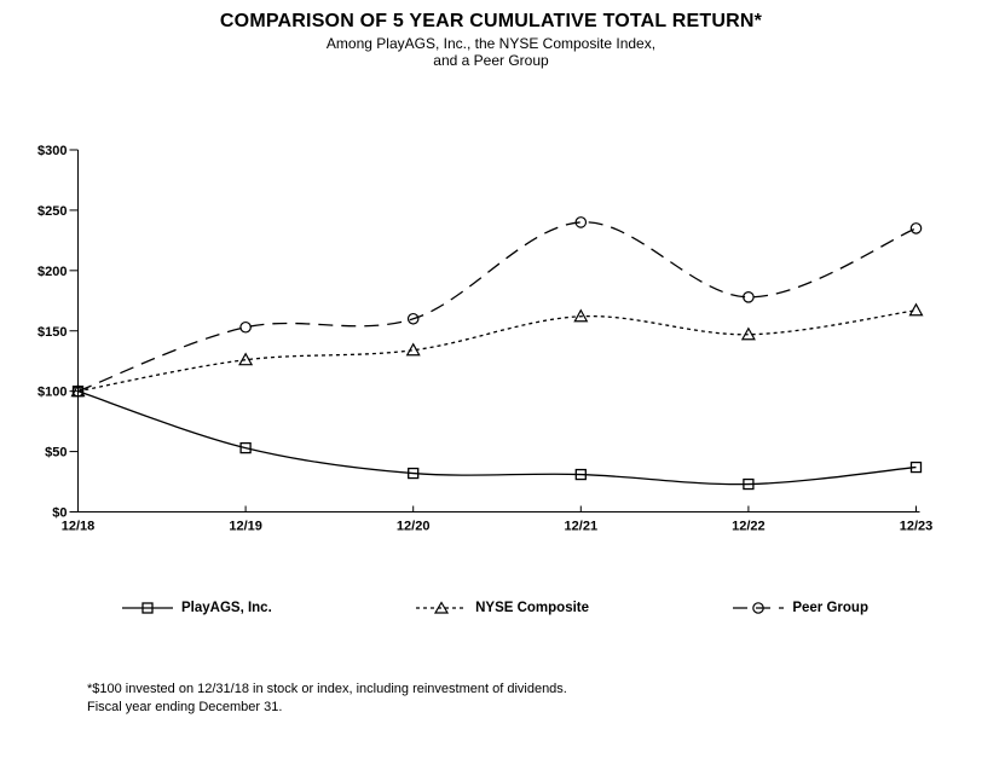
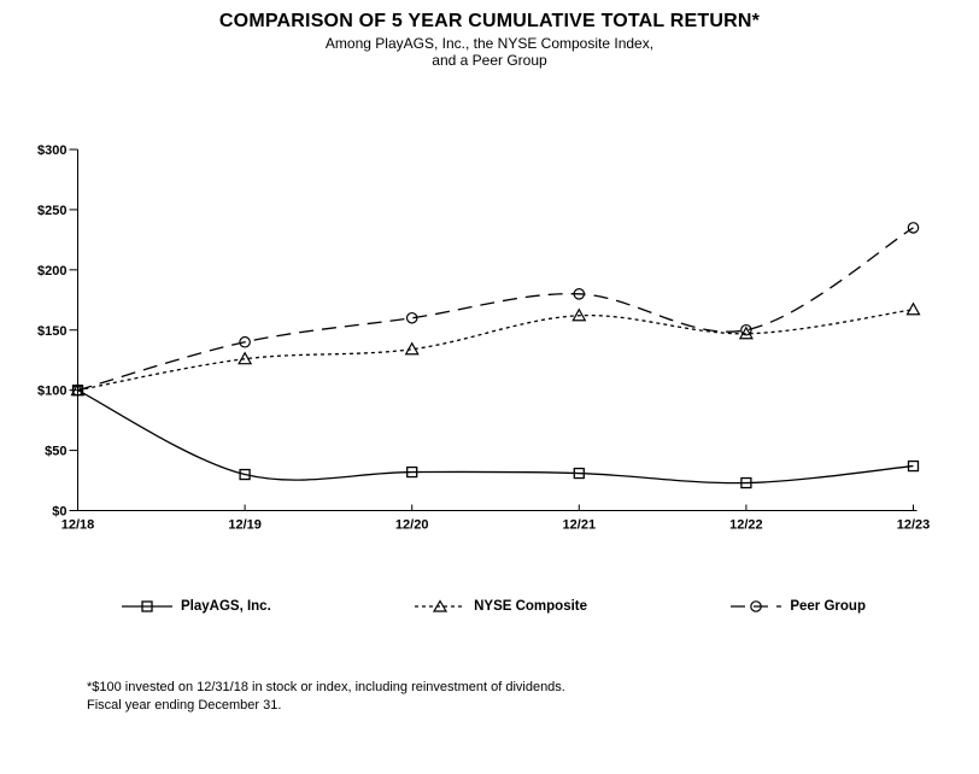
PlayAGS, Inc./12/19: $50 -> $30
Peer Group/12/19: $150 -> $140
Peer Group/12/21: $240 -> $180
Peer Group/12/22: $180 -> $150
